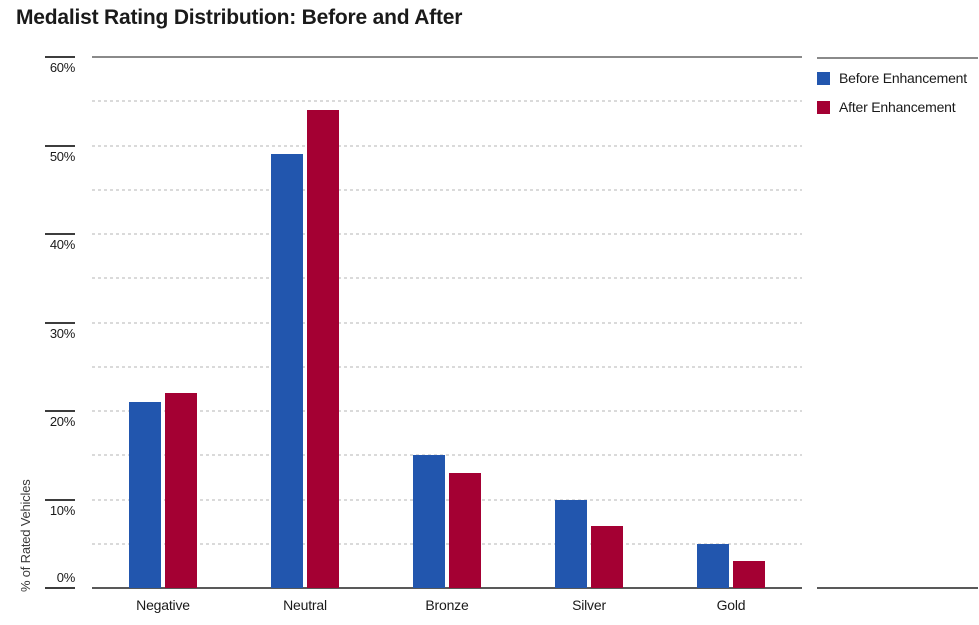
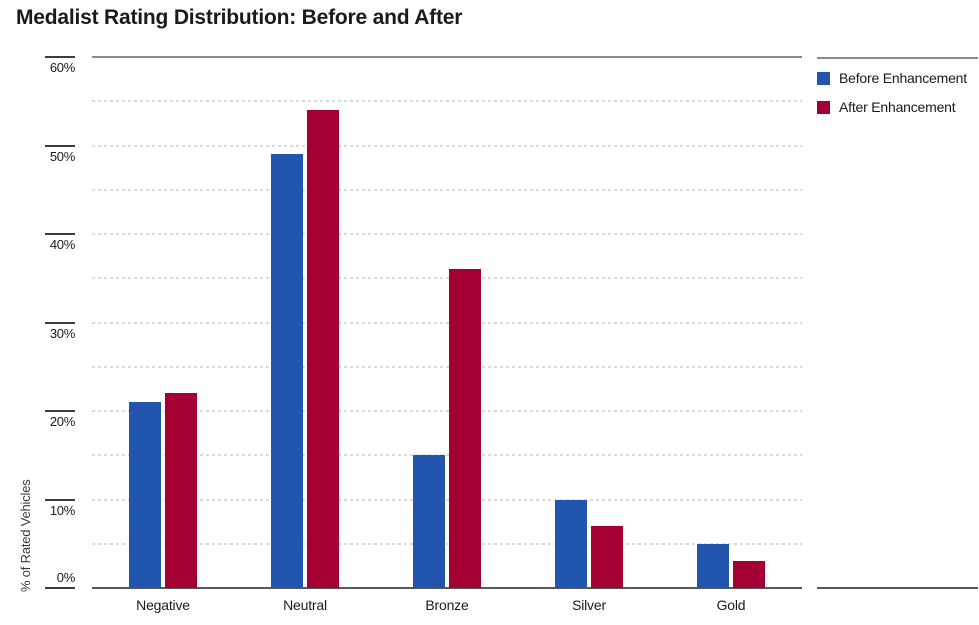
After Enhancement/Bronze: 13% -> 36%
